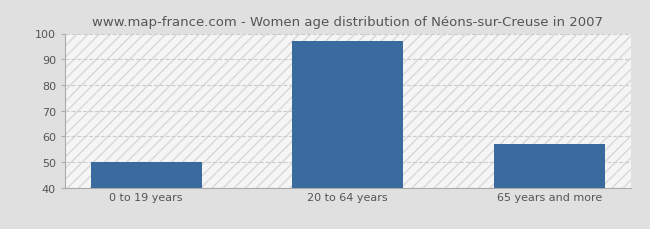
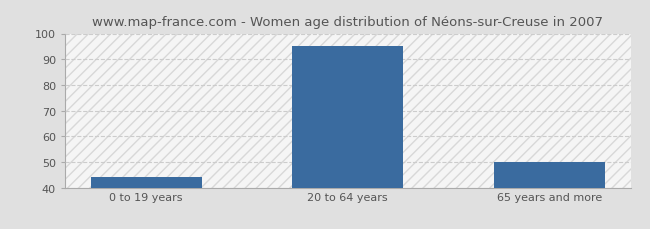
0 to 19 years: 50 -> 44
20 to 64 years: 97 -> 95
65 years and more: 57 -> 50
